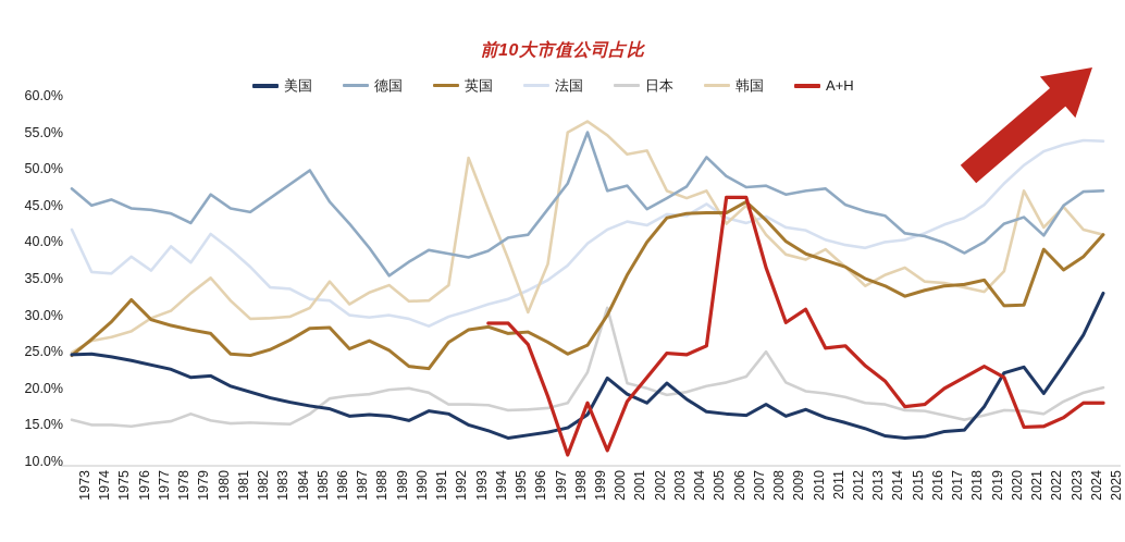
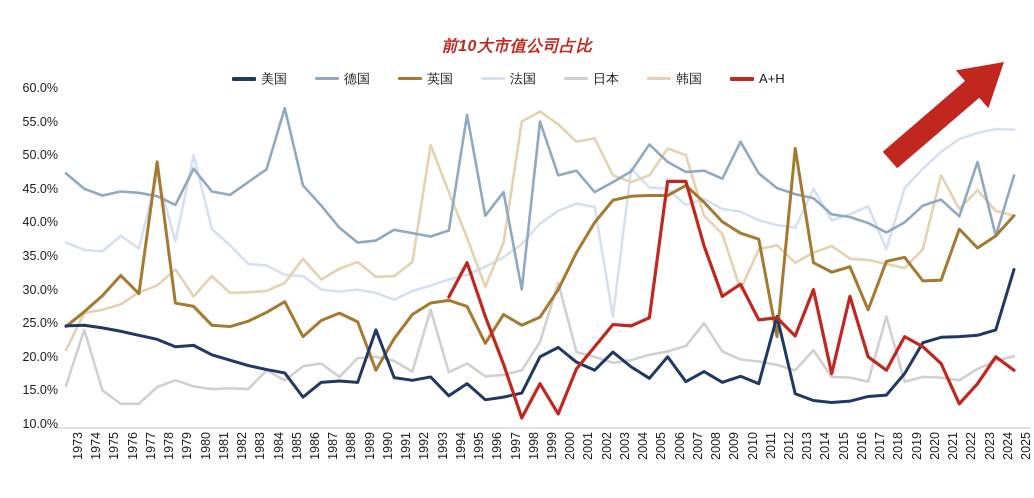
法国/1973: 42% -> 37%
韩国/1973: 25% -> 21%
日本/1974: 15% -> 24%
德国/1975: 46% -> 44%
日本/1976: 15% -> 13%
日本/1977: 15% -> 13%
英国/1978: 29% -> 49%
法国/1978: 39% -> 47%
德国/1980: 46% -> 48%
法国/1980: 41% -> 50%
韩国/1980: 35% -> 29%
日本/1984: 15% -> 18%
德国/1985: 50% -> 57%
美国/1986: 17% -> 14%
英国/1986: 28% -> 23%
日本/1988: 19% -> 17%
德国/1989: 35% -> 37%
美国/1990: 16% -> 24%
英国/1990: 23% -> 18%
美国/1993: 15% -> 17%
日本/1993: 18% -> 27%
美国/1995: 13% -> 16%
德国/1995: 41% -> 56%
日本/1995: 17% -> 19%
A+H/1995: 29% -> 34%
英国/1996: 28% -> 22%
德国/1998: 48% -> 30%
美国/1999: 16% -> 20%
A+H/1999: 18% -> 16%
法国/2003: 44% -> 26%
法国/2004: 44% -> 48%
美国/2006: 16% -> 20%
法国/2006: 43% -> 45%
韩国/2006: 42% -> 51%
韩国/2007: 45% -> 50%
德国/2010: 47% -> 52%
韩国/2010: 38% -> 30%
韩国/2011: 39% -> 36%
美国/2012: 15% -> 26%
英国/2012: 37% -> 23%
英国/2013: 35% -> 51%
法国/2014: 40% -> 45%
日本/2014: 18% -> 21%
A+H/2014: 21% -> 30%
A+H/2016: 18% -> 29%
英国/2017: 34% -> 27%
法国/2018: 43% -> 36%
日本/2018: 16% -> 26%
A+H/2018: 22% -> 18%
A+H/2021: 15% -> 19%
美国/2022: 19% -> 23%
A+H/2022: 15% -> 13%
德国/2023: 45% -> 49%
美国/2024: 27% -> 24%
德国/2024: 47% -> 38%
A+H/2024: 18% -> 20%
